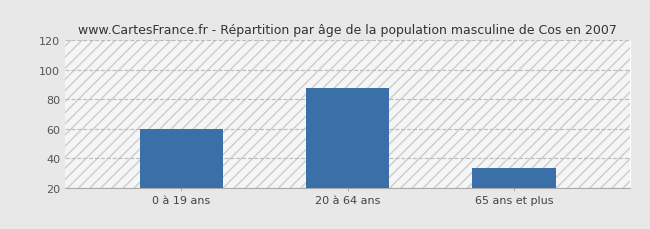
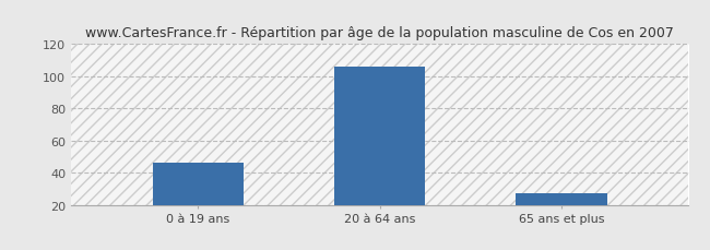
0 à 19 ans: 60 -> 46
20 à 64 ans: 88 -> 106
65 ans et plus: 33 -> 27
